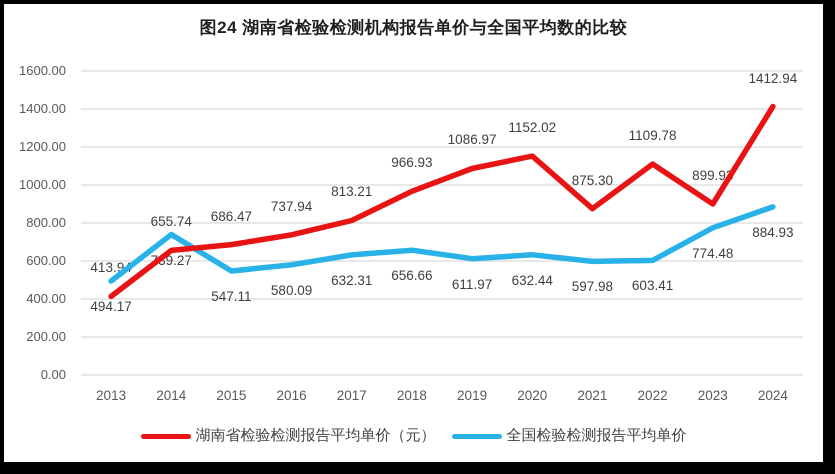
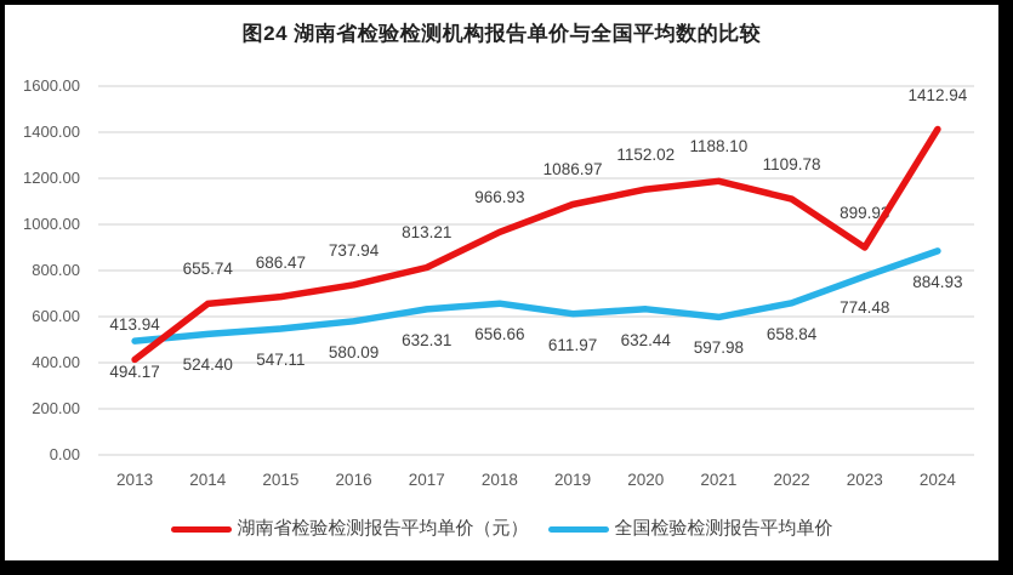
全国检验检测报告平均单价/2014: 739.27 -> 524.40
湖南省检验检测报告平均单价（元）/2021: 875.30 -> 1188.10
全国检验检测报告平均单价/2022: 603.41 -> 658.84
